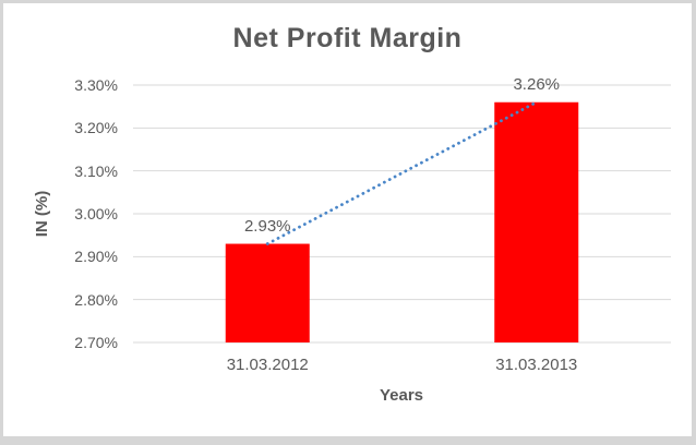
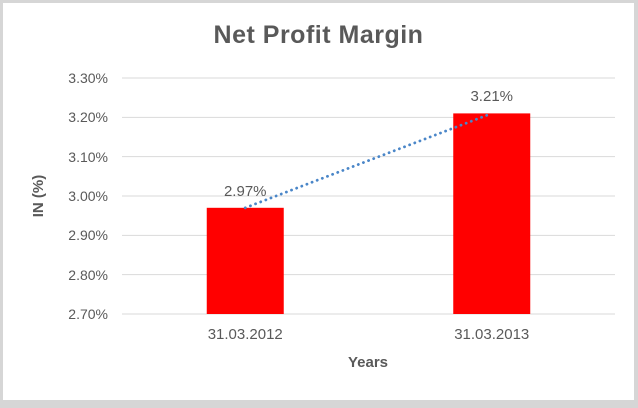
31.03.2012: 2.93% -> 2.97%
31.03.2013: 3.26% -> 3.21%
